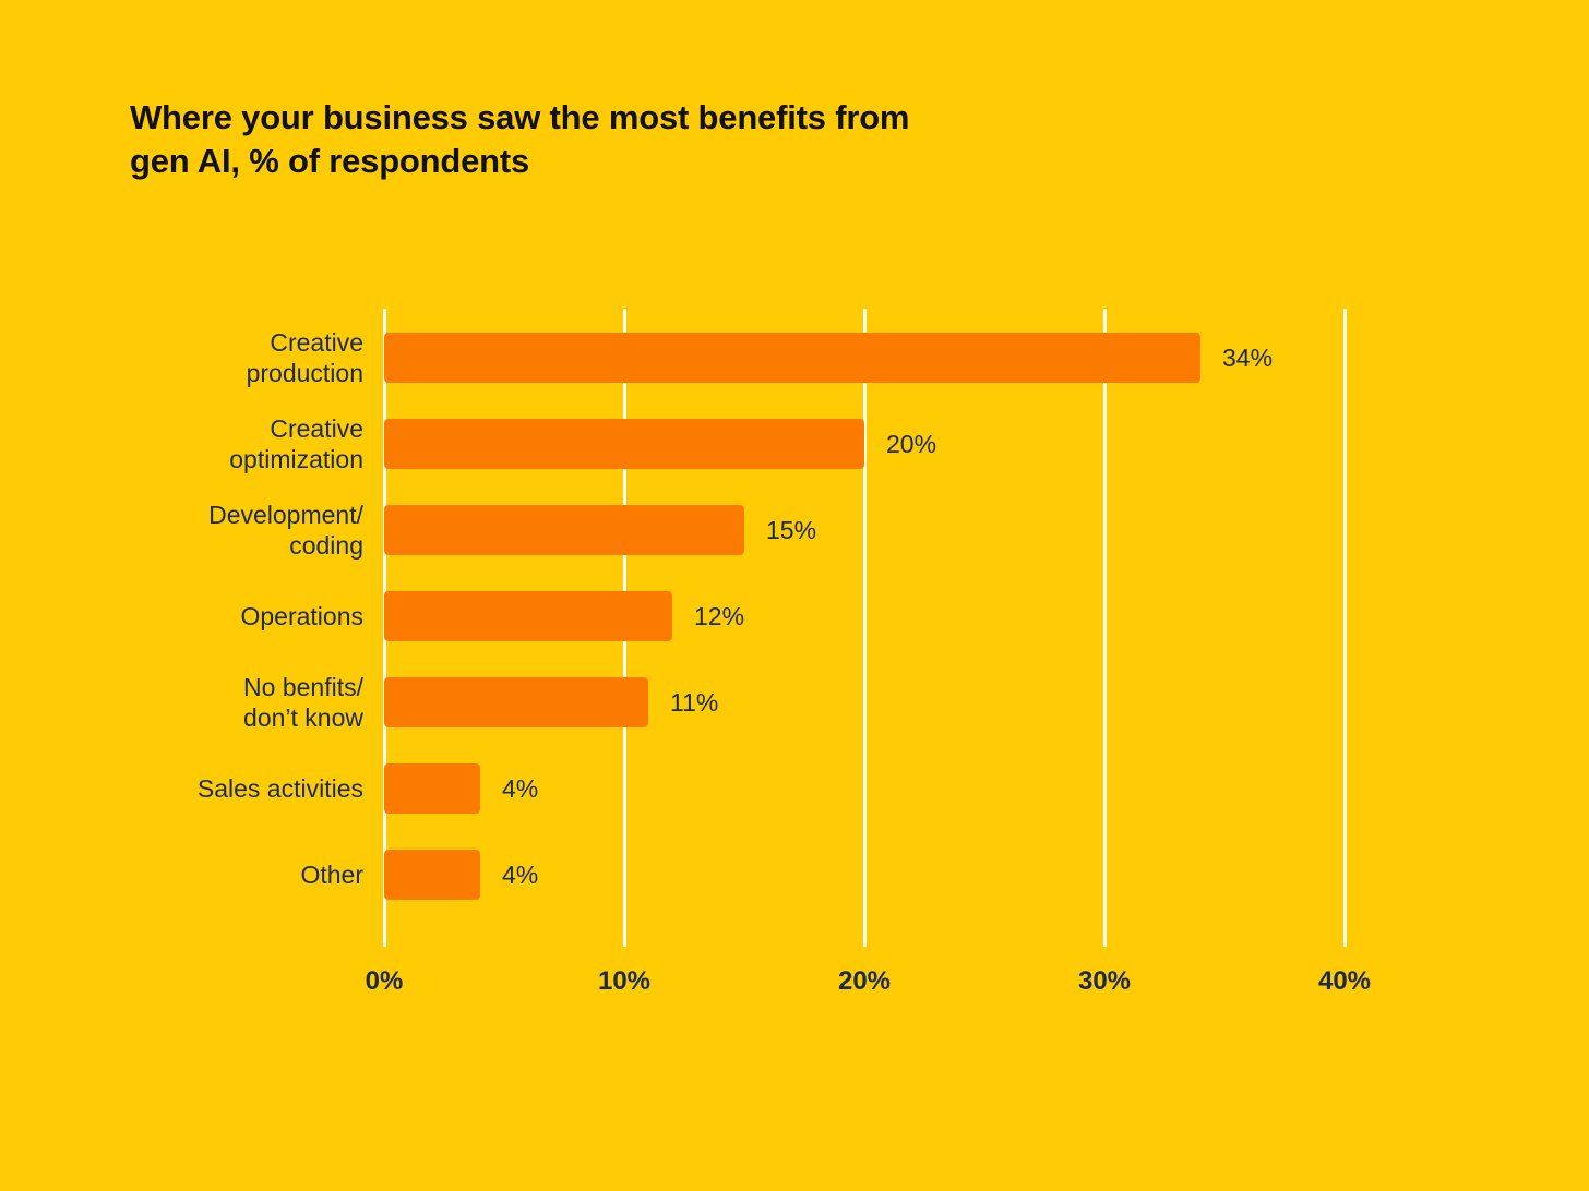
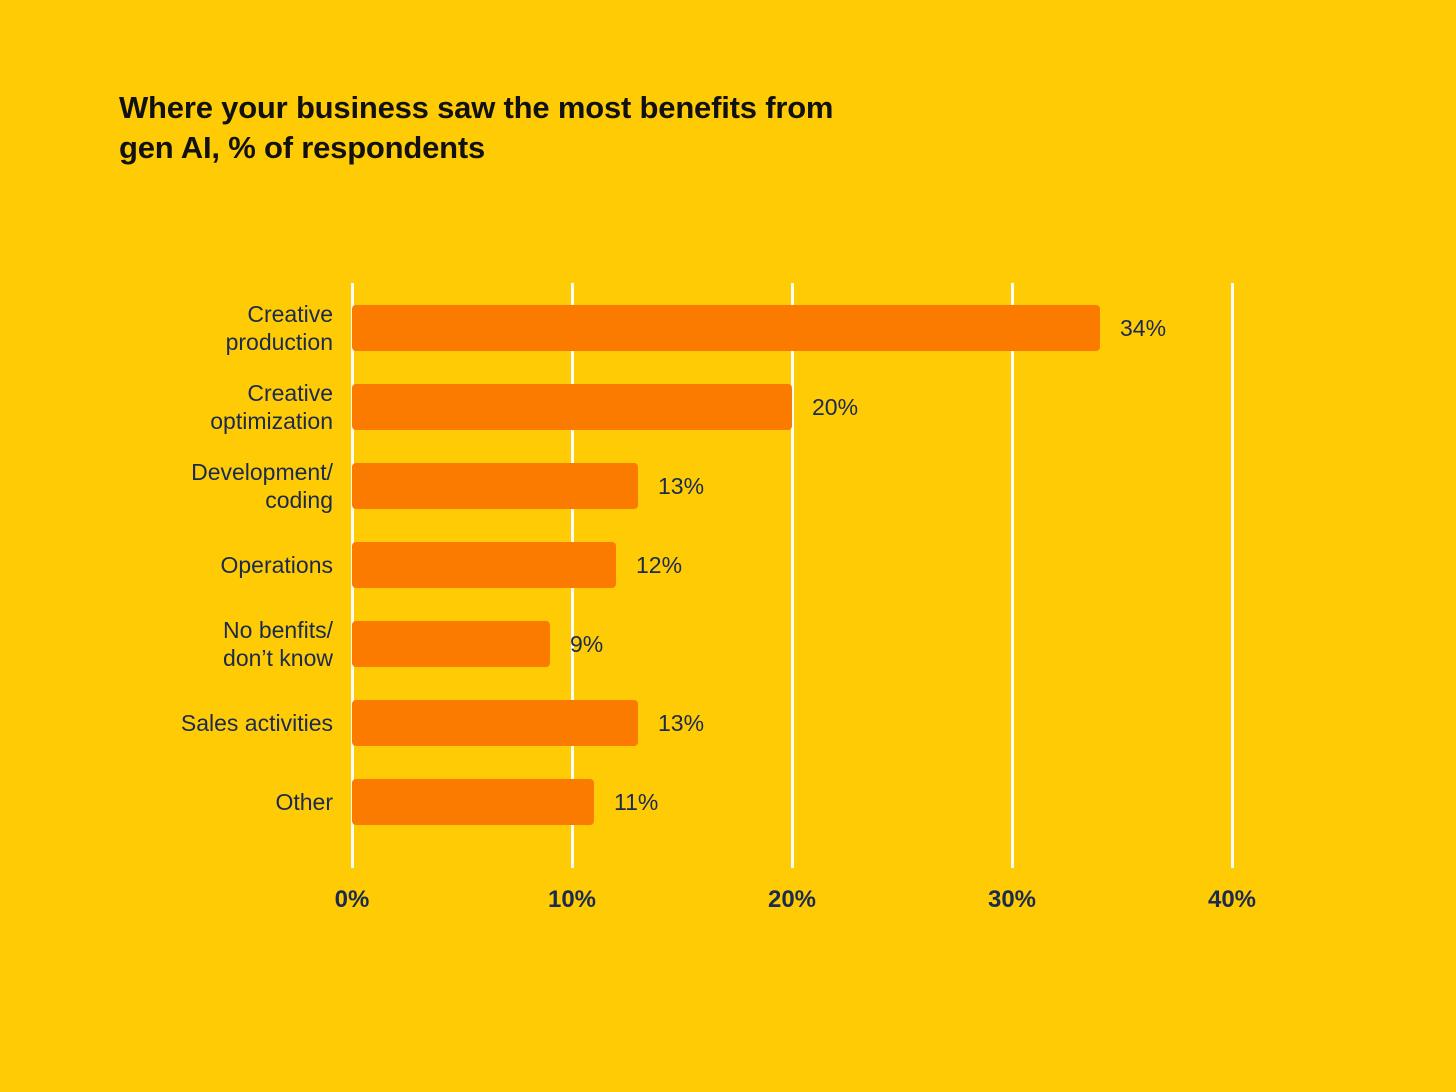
Development/ coding: 15% -> 13%
No benfits/ don’t know: 11% -> 9%
Sales activities: 4% -> 13%
Other: 4% -> 11%
